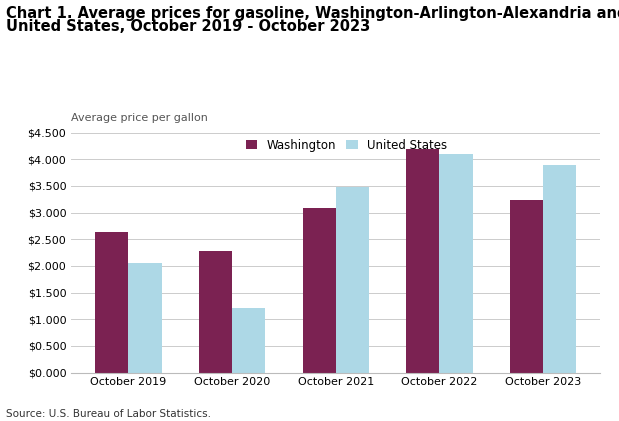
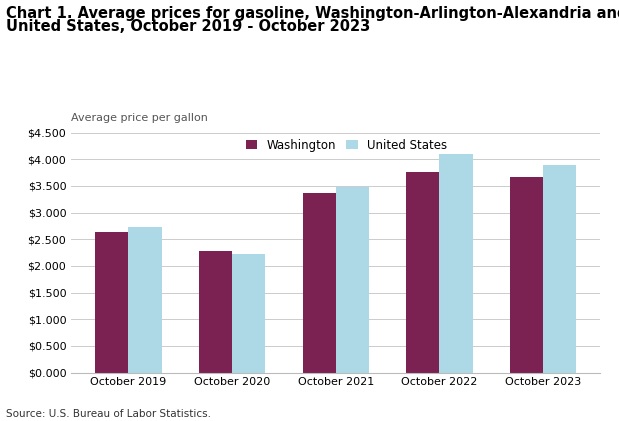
United States/October 2019: $2.06 -> $2.73
United States/October 2020: $1.22 -> $2.22
Washington/October 2021: $3.08 -> $3.36
Washington/October 2022: $4.20 -> $3.76
Washington/October 2023: $3.24 -> $3.66
